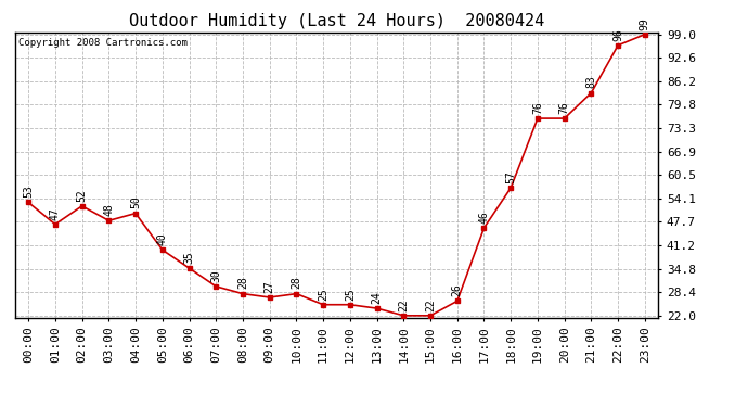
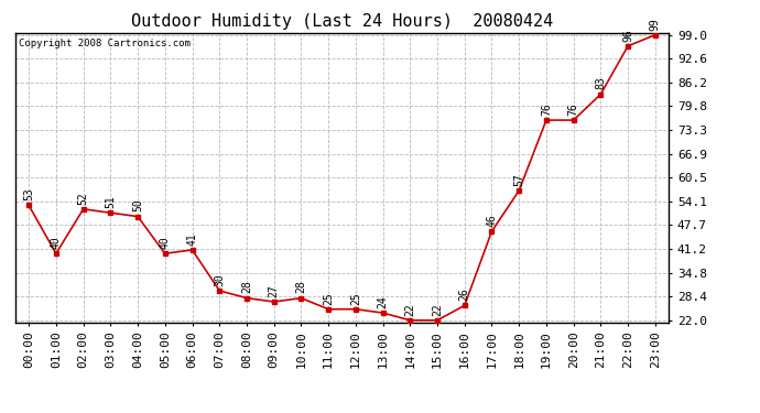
01:00: 47 -> 40
03:00: 48 -> 51
06:00: 35 -> 41
